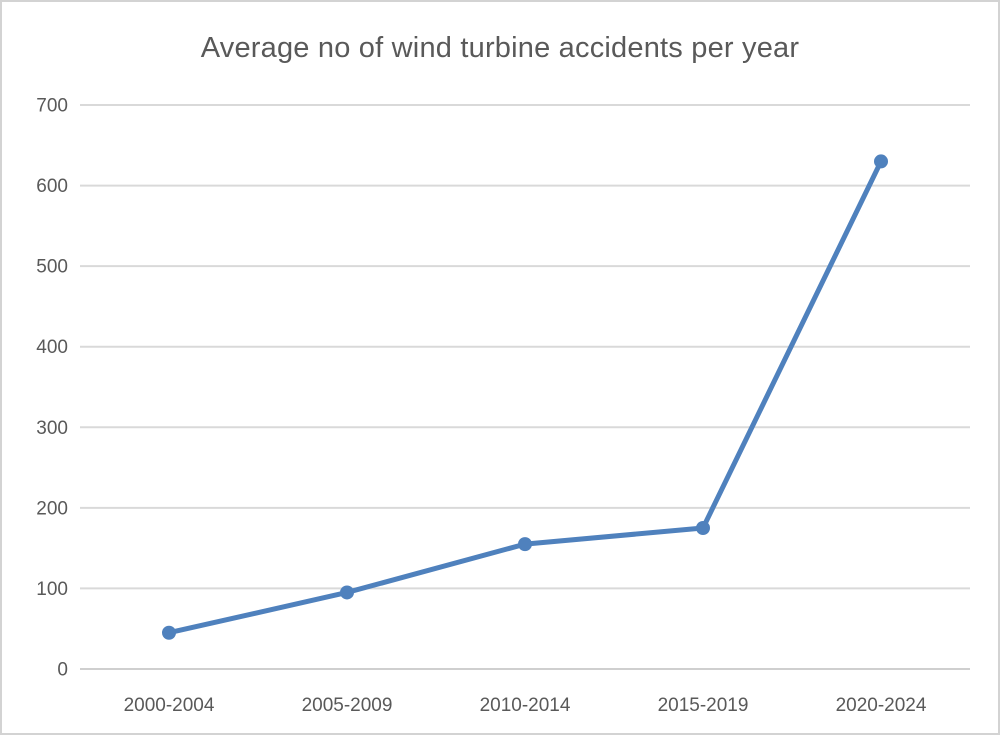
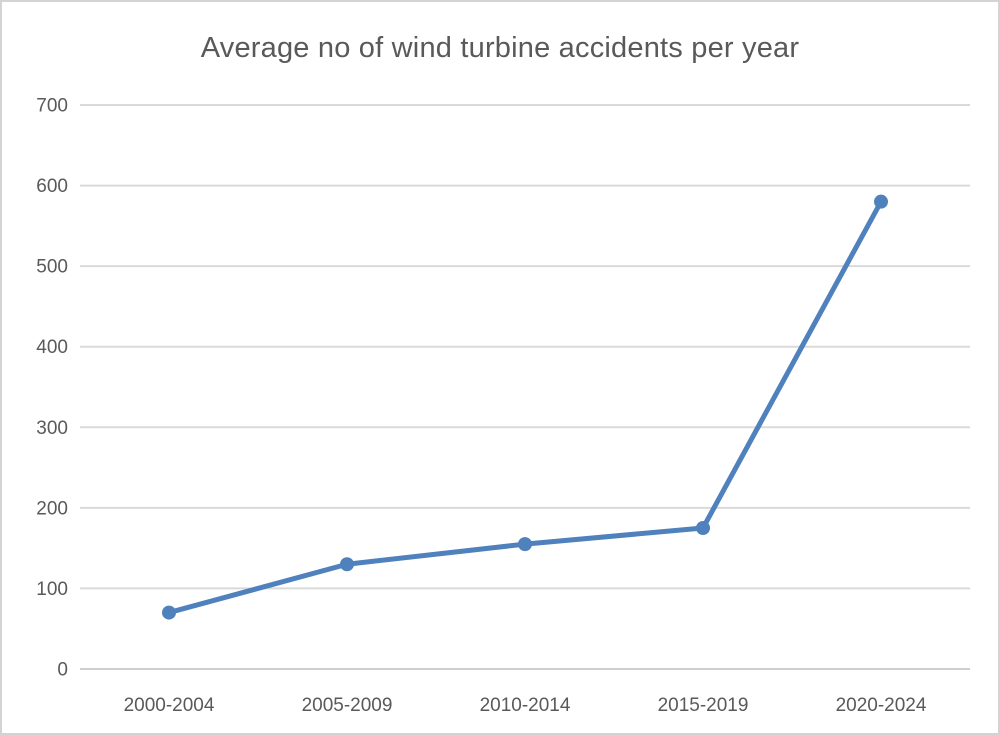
2000-2004: 40 -> 70
2005-2009: 100 -> 130
2020-2024: 630 -> 580
